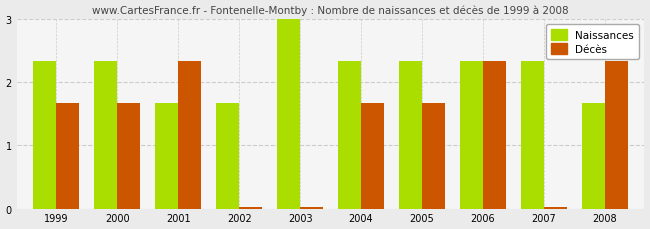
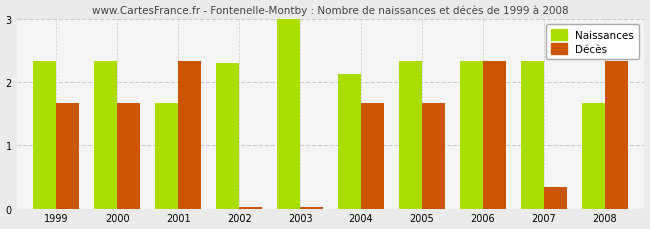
Naissances/2002: 1.67 -> 2.30
Naissances/2004: 2.33 -> 2.12
Décès/2007: 0.03 -> 0.34
